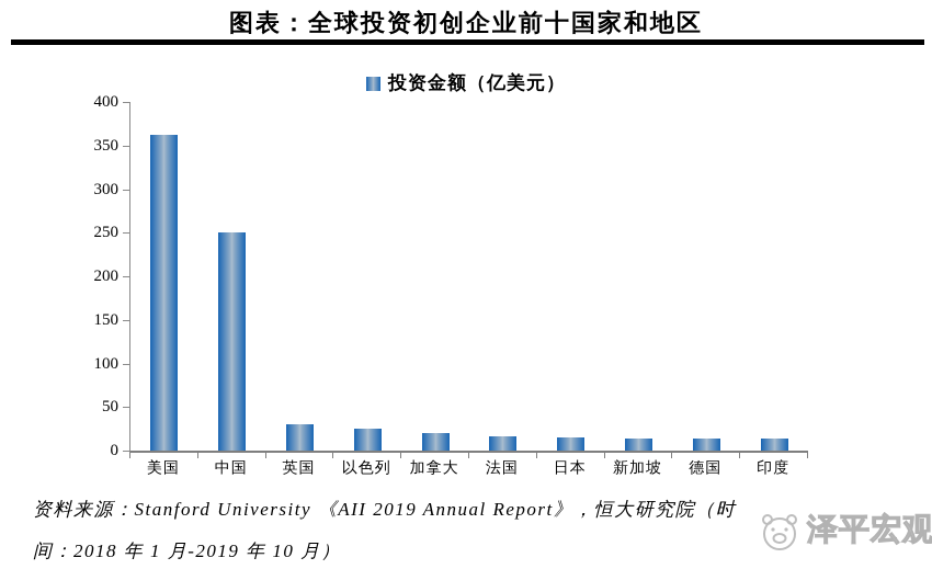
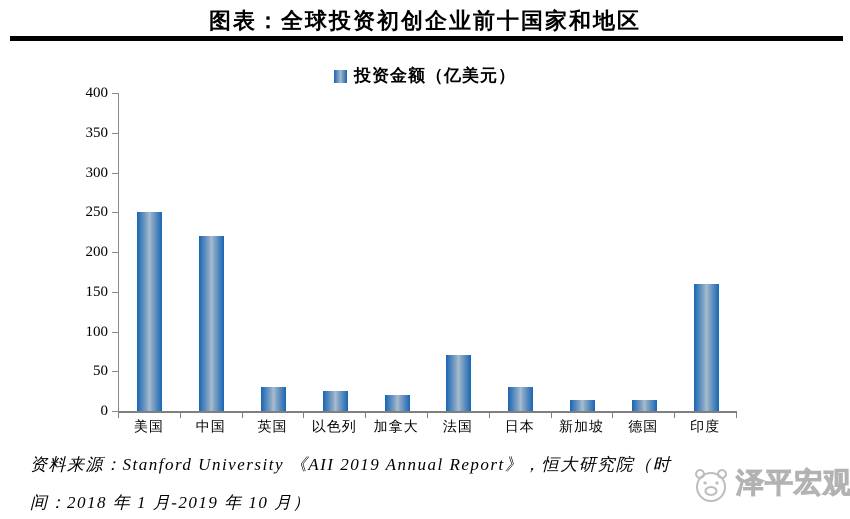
美国: 360 -> 250
中国: 250 -> 220
法国: 20 -> 70
日本: 20 -> 30
印度: 10 -> 160
